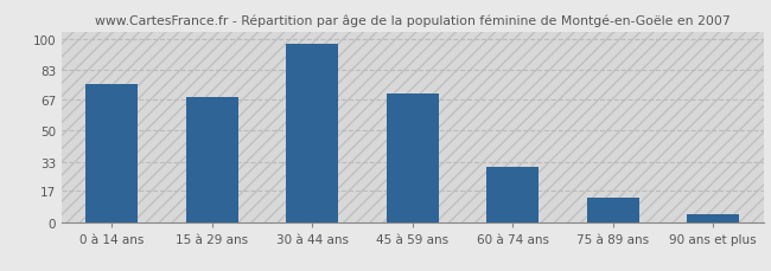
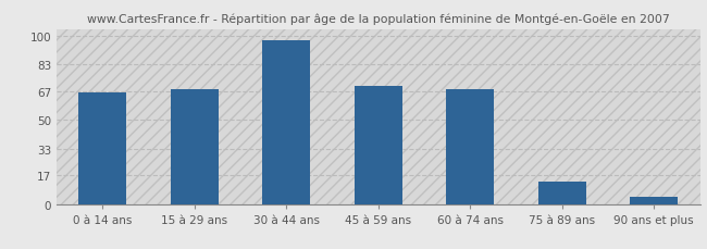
0 à 14 ans: 75 -> 66
60 à 74 ans: 30 -> 68
